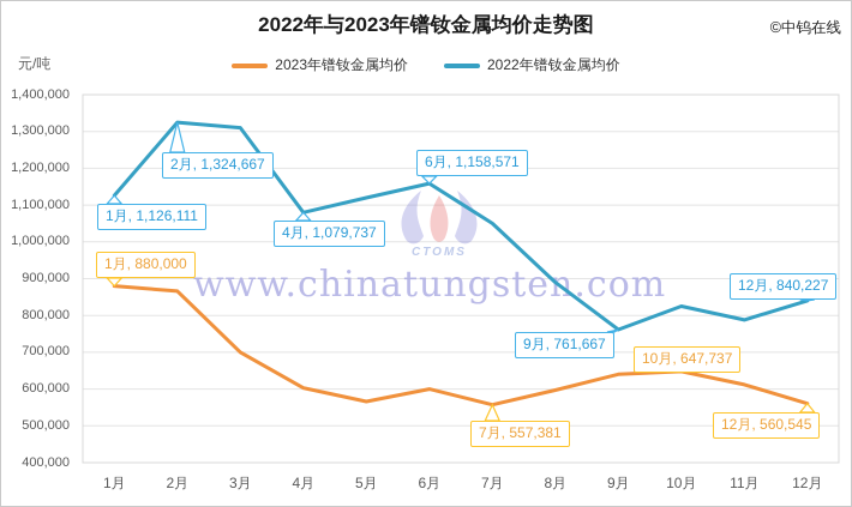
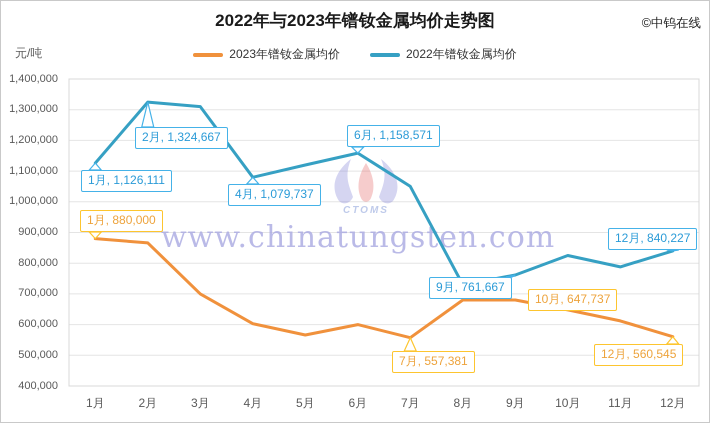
2023年镨钕金属均价/8月: 600000 -> 680000
2022年镨钕金属均价/8月: 890000 -> 730000
2023年镨钕金属均价/9月: 640000 -> 680000
